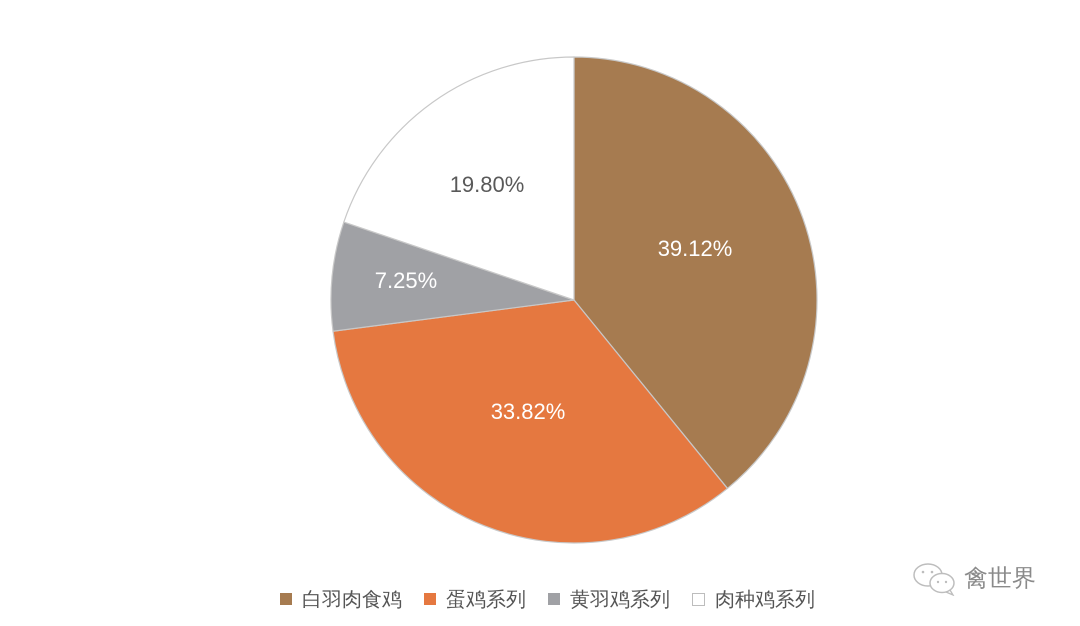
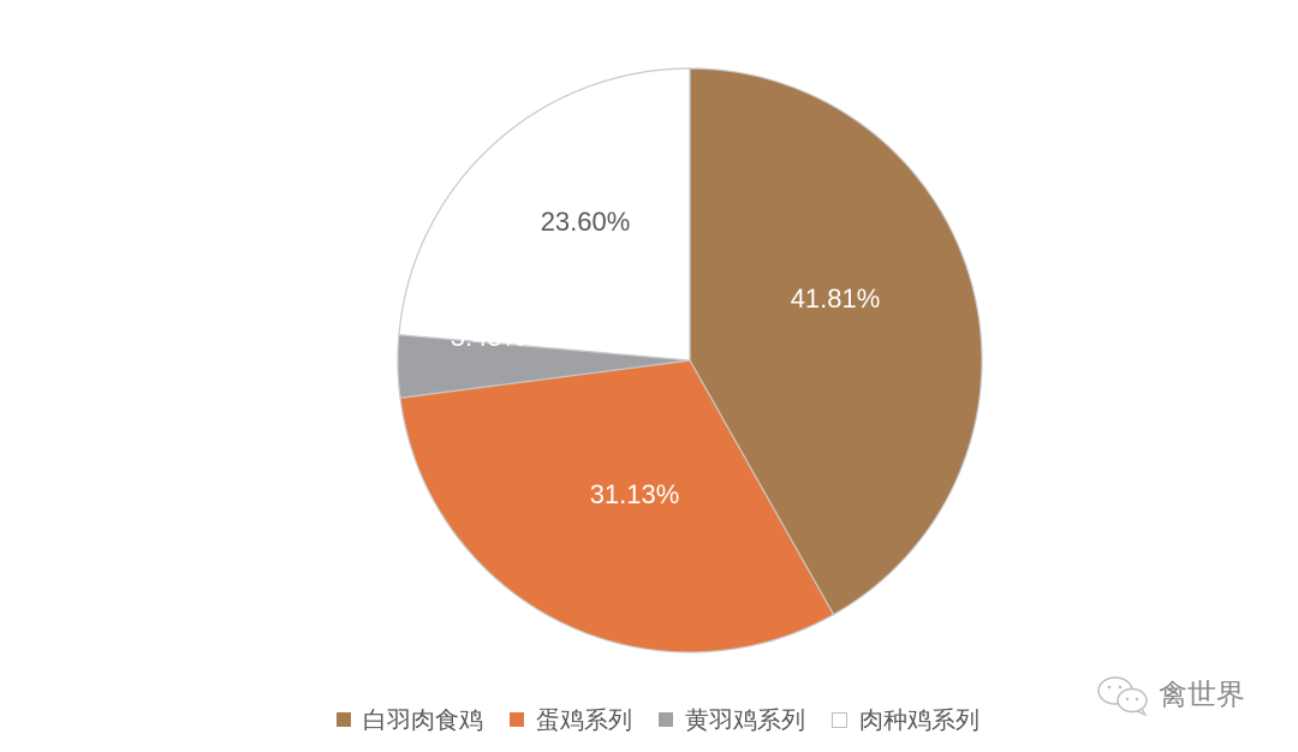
白羽肉食鸡: 39.12% -> 41.81%
蛋鸡系列: 33.82% -> 31.13%
黄羽鸡系列: 7.25% -> 3.45%
肉种鸡系列: 19.80% -> 23.60%
